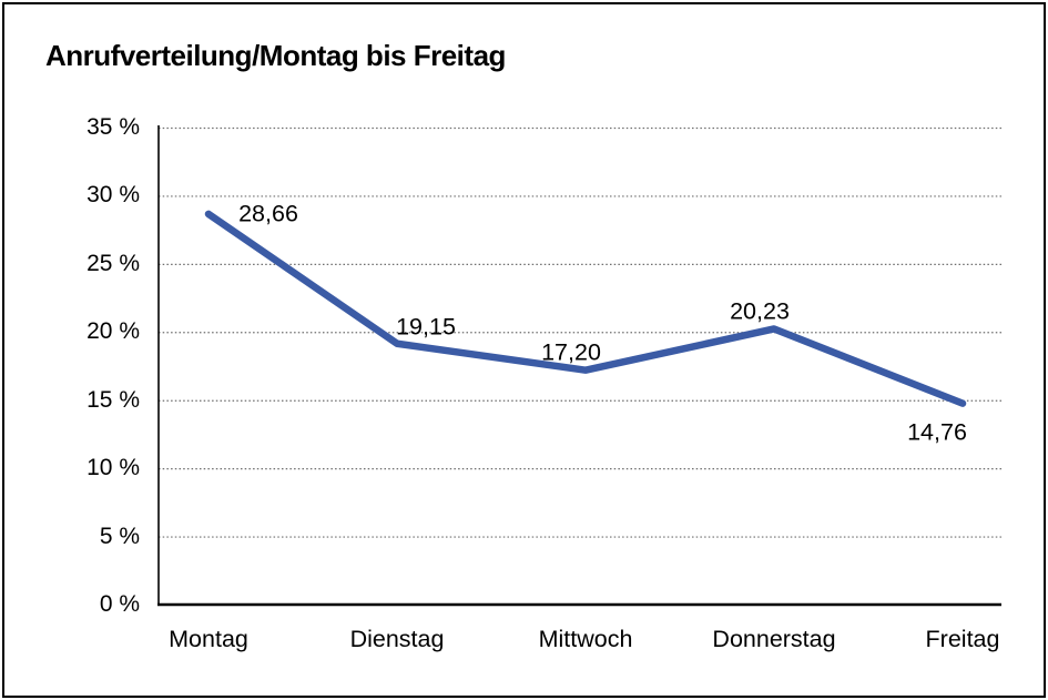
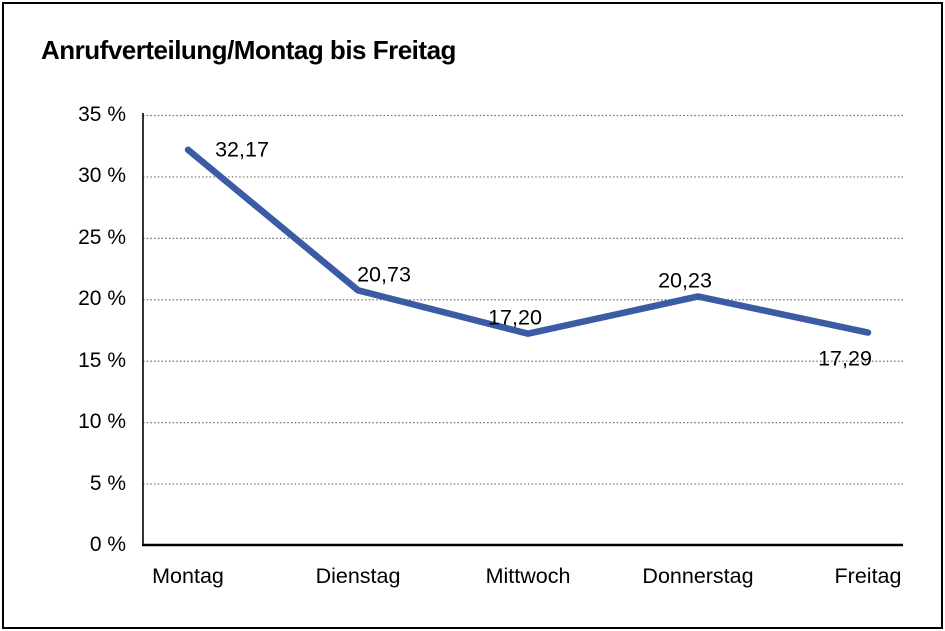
Montag: 28,66 -> 32,17
Dienstag: 19,15 -> 20,73
Freitag: 14,76 -> 17,29
